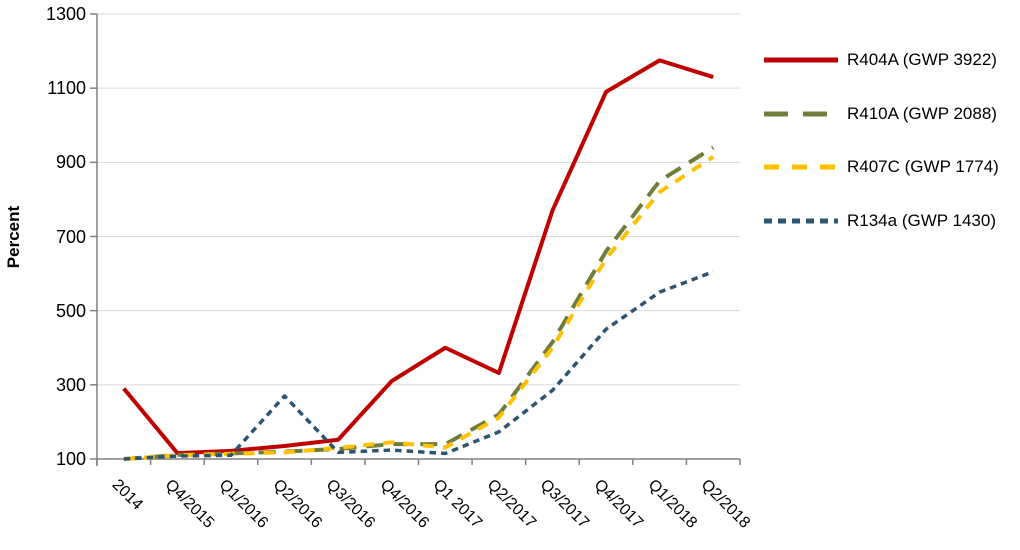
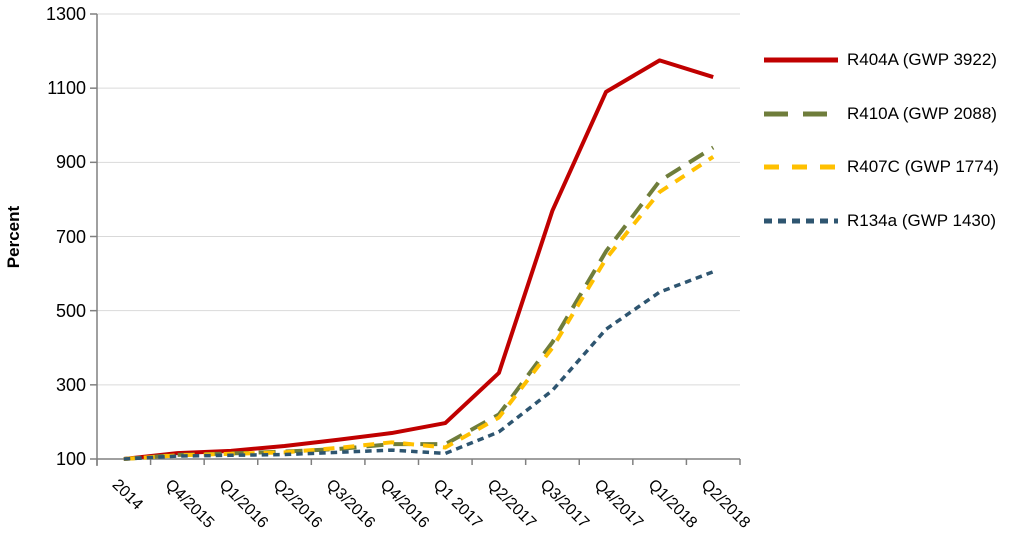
R404A (GWP 3922)/2014: 290 -> 100
R134a (GWP 1430)/Q2/2016: 270 -> 110
R404A (GWP 3922)/Q4/2016: 310 -> 170
R404A (GWP 3922)/Q1 2017: 400 -> 200
